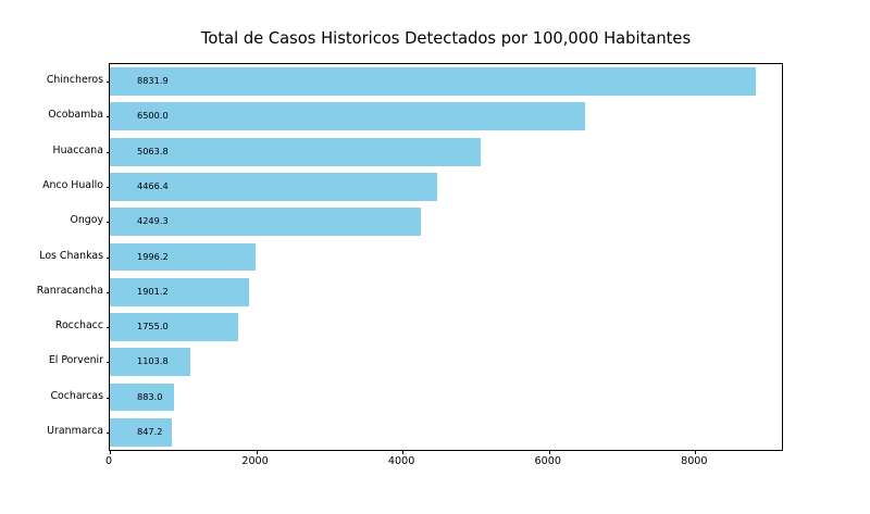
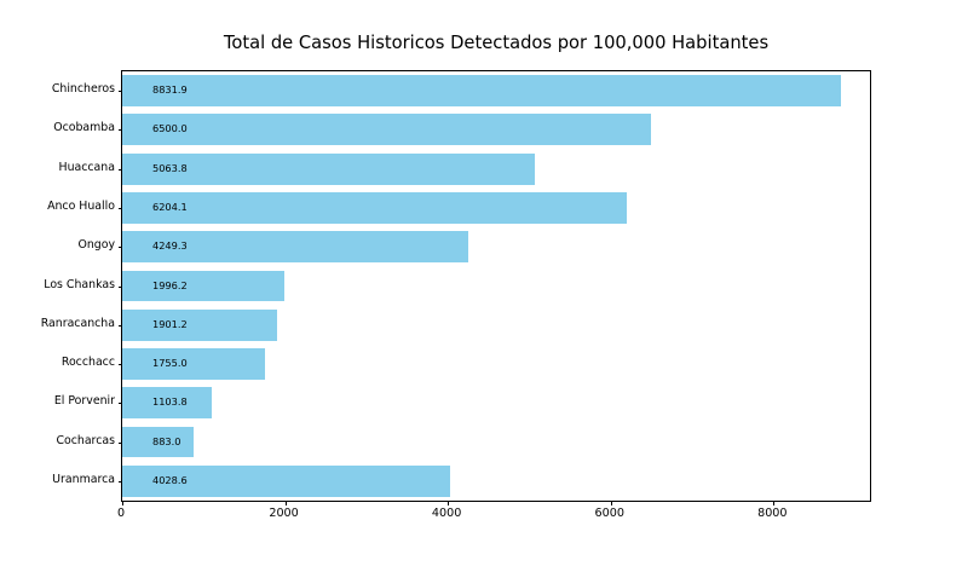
Anco Huallo: 4466.4 -> 6204.1
Uranmarca: 847.2 -> 4028.6
